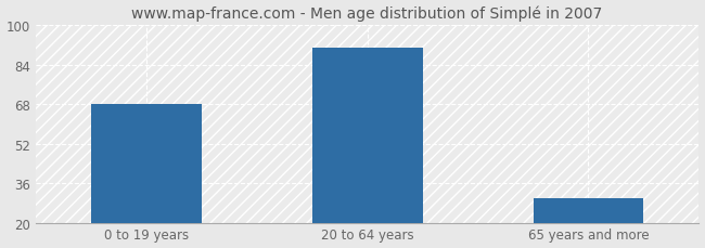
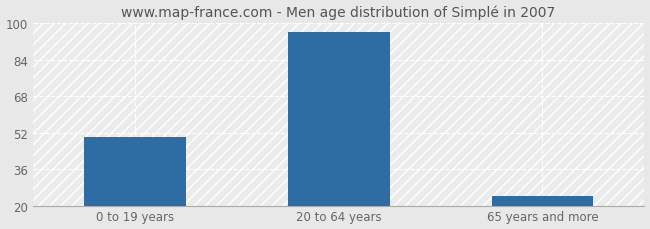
0 to 19 years: 68 -> 50
20 to 64 years: 91 -> 96
65 years and more: 30 -> 24
